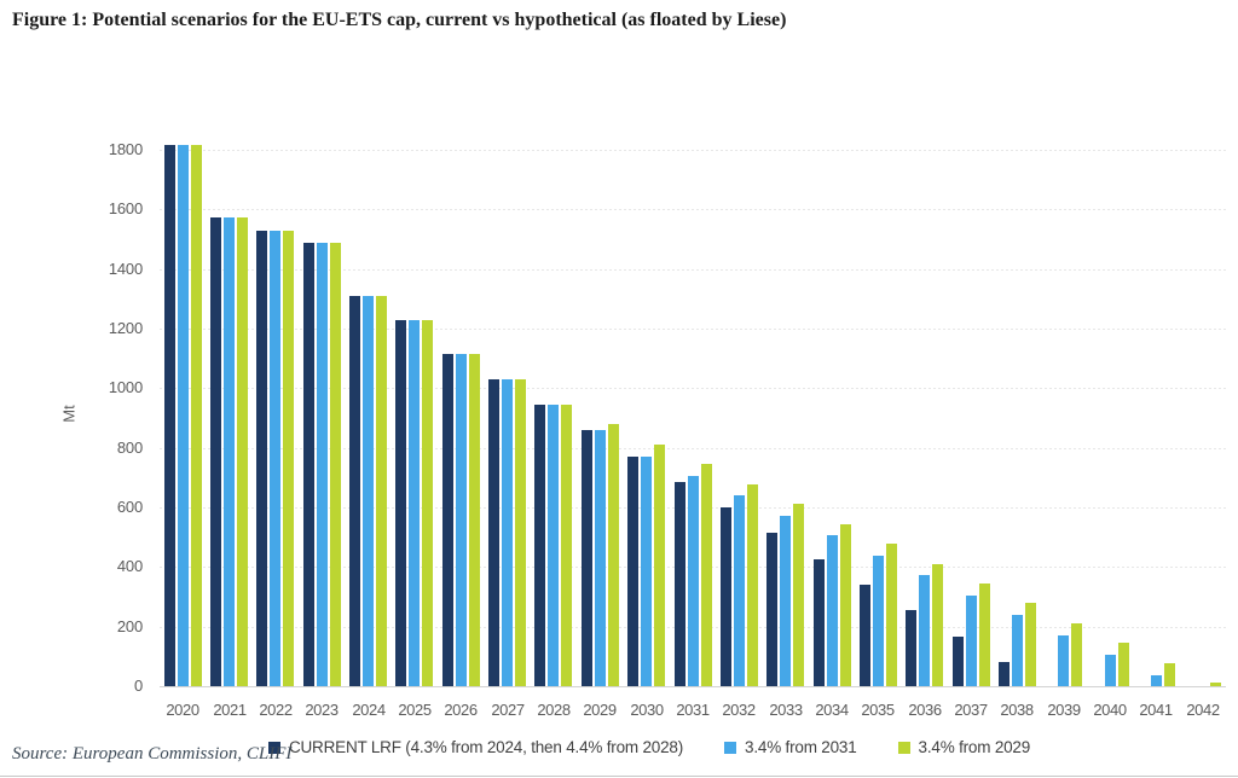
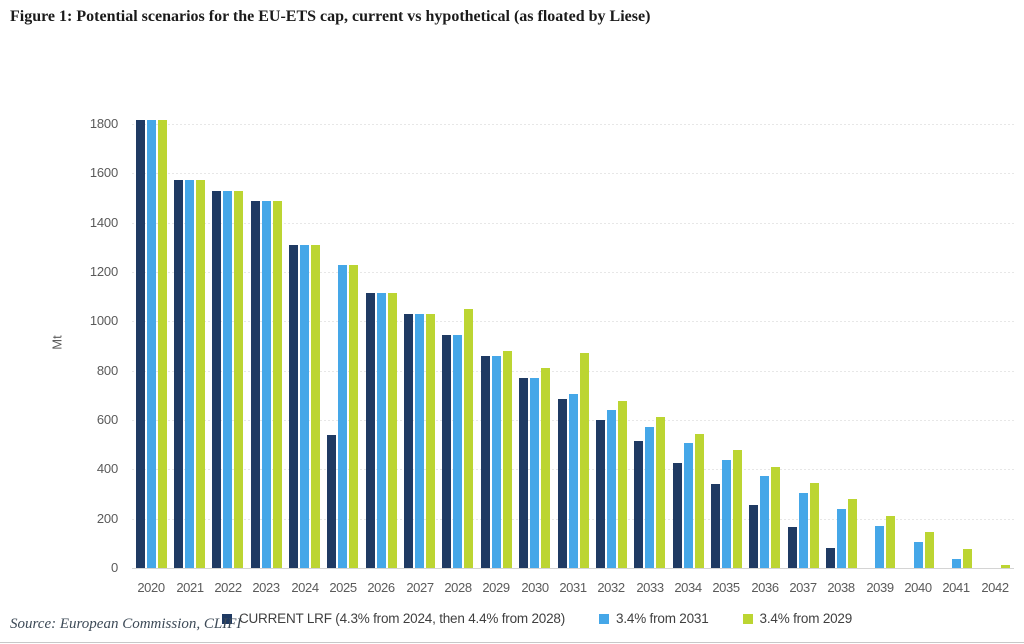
CURRENT LRF (4.3% from 2024, then 4.4% from 2028)/2025: 1230 -> 540
3.4% from 2029/2028: 940 -> 1050
3.4% from 2029/2031: 740 -> 870
